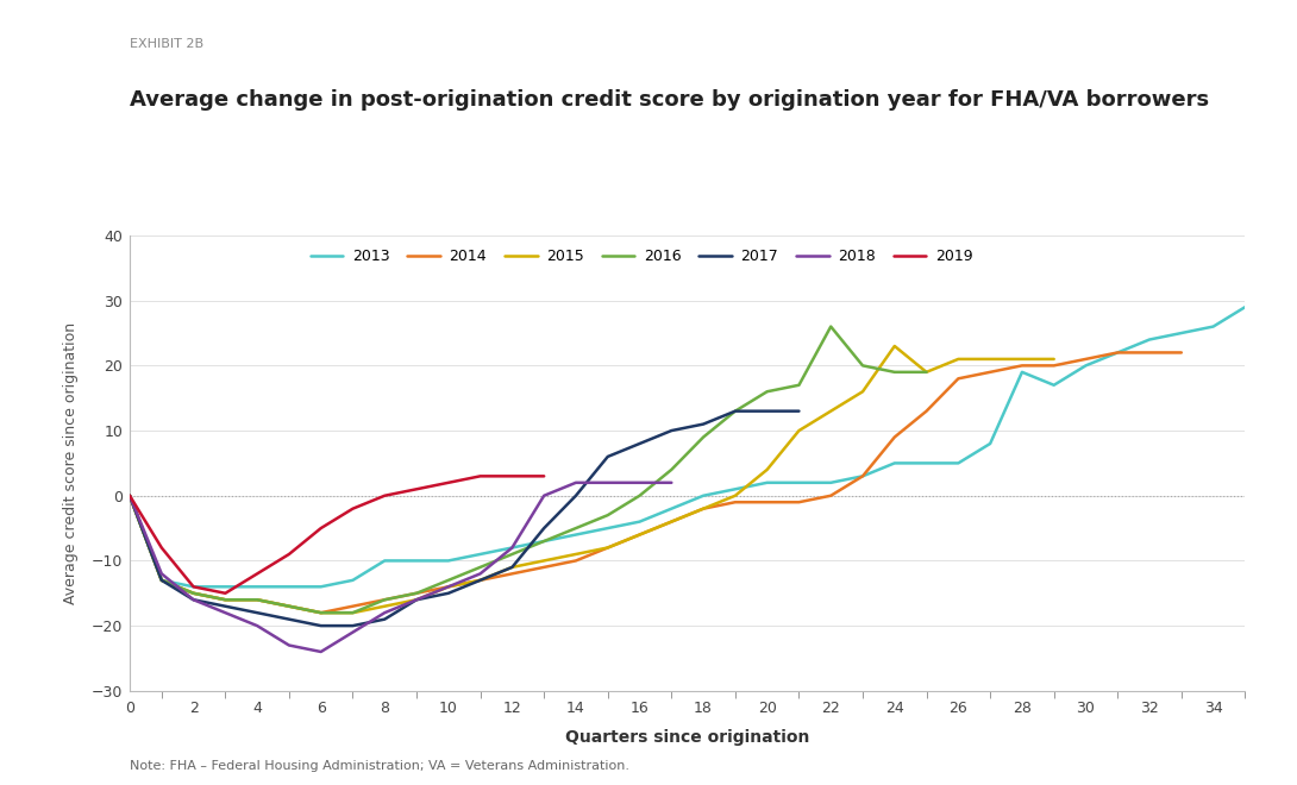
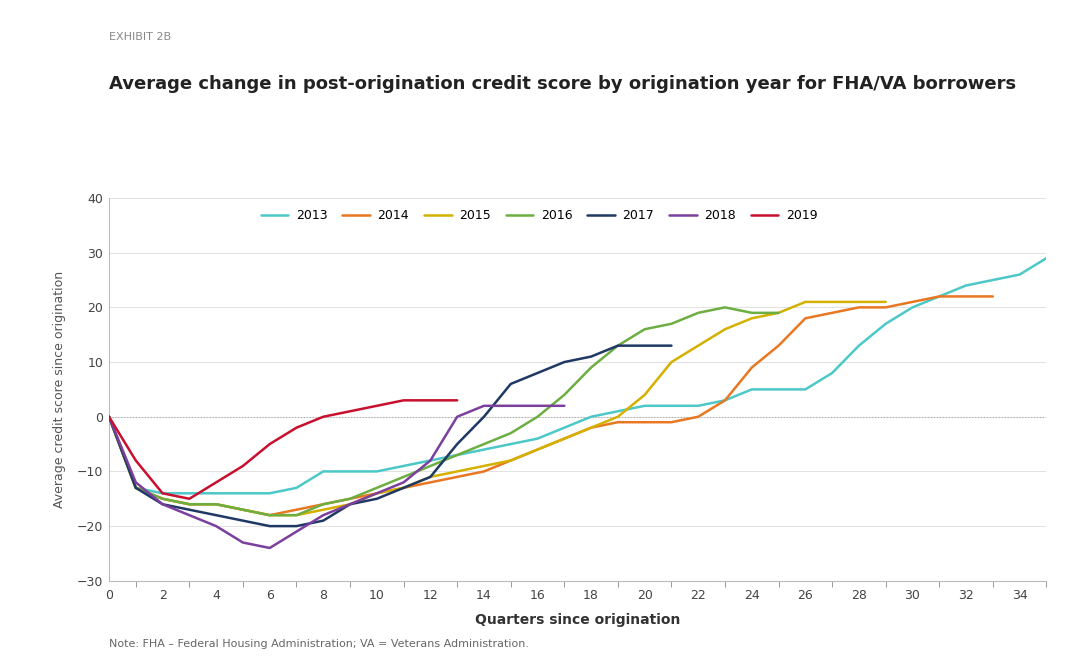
2016/22: 26 -> 19
2015/24: 23 -> 18
2013/28: 19 -> 13
